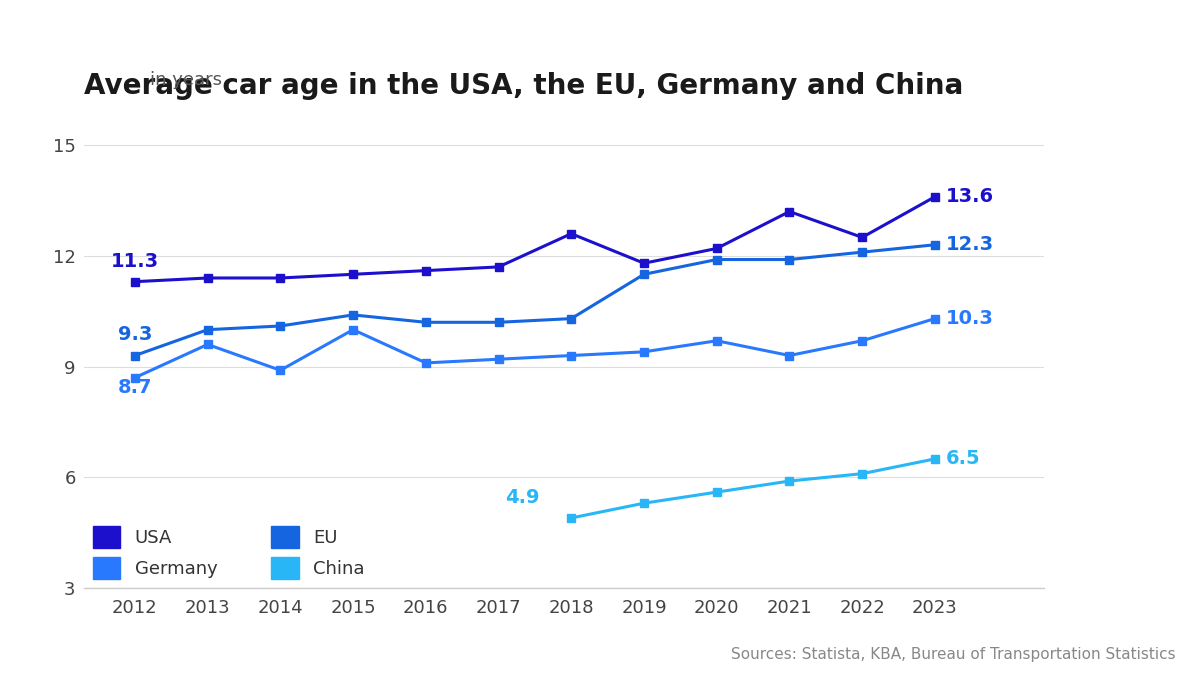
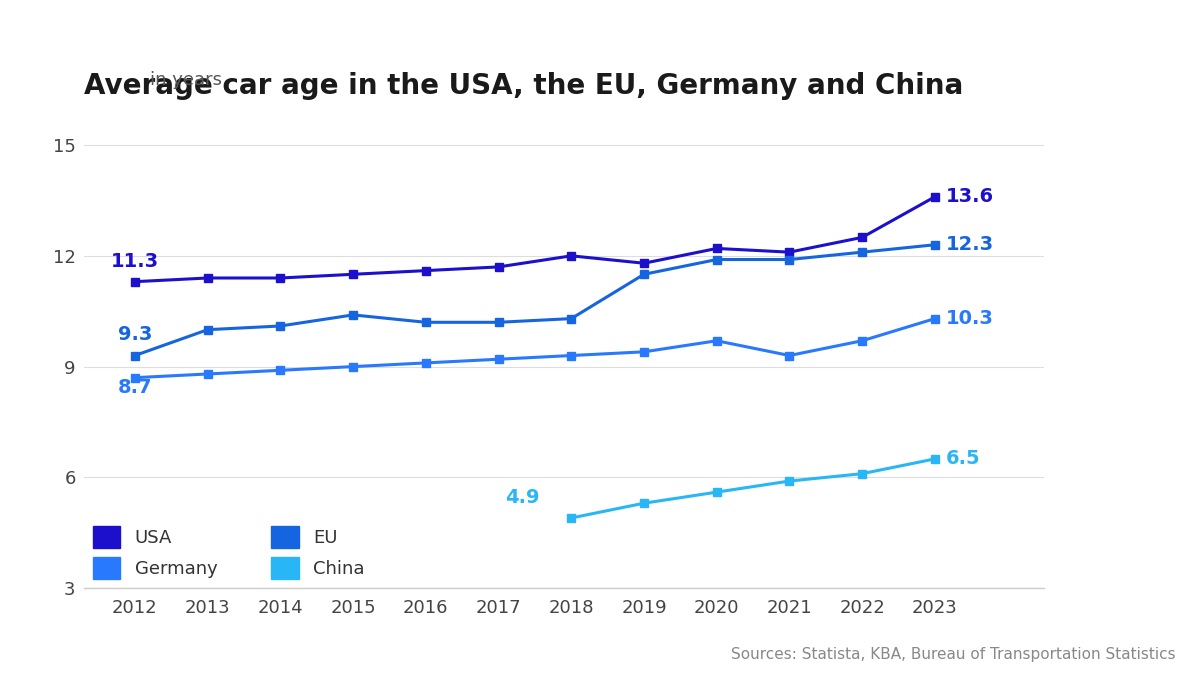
Germany/2013: 9.6 -> 8.8
Germany/2015: 10.0 -> 9.0
USA/2018: 12.6 -> 12.0
USA/2021: 13.2 -> 12.1
